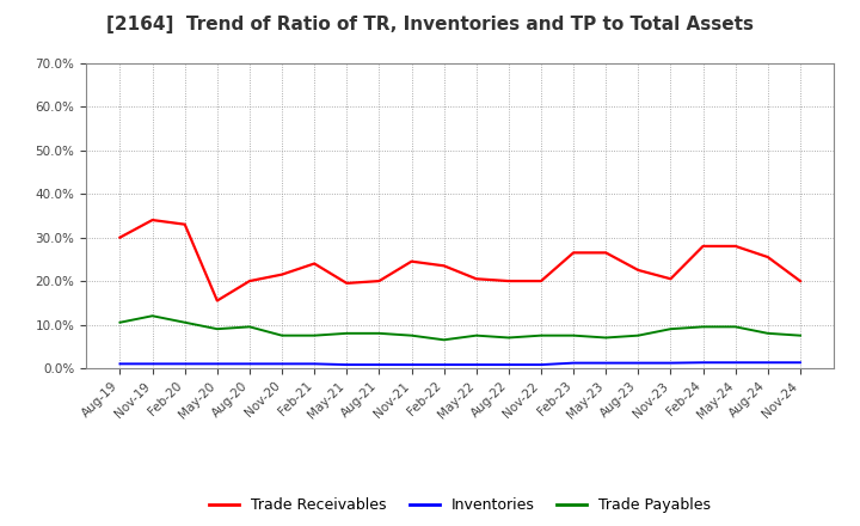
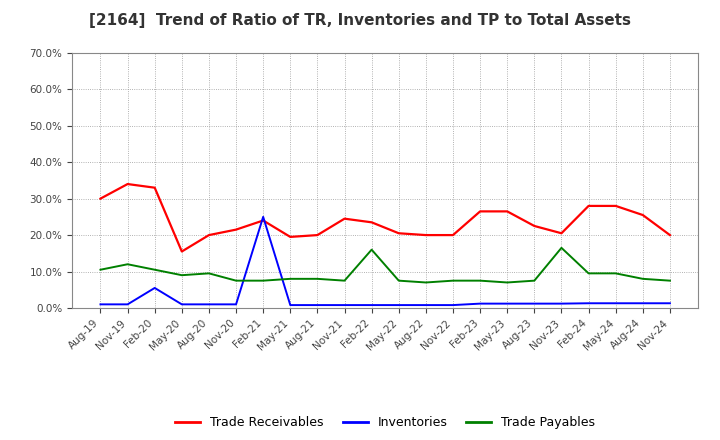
Inventories/Feb-20: 1.0% -> 5.5%
Inventories/Feb-21: 1.0% -> 25.0%
Trade Payables/Feb-22: 6.5% -> 16.0%
Trade Payables/Nov-23: 9.0% -> 16.5%
